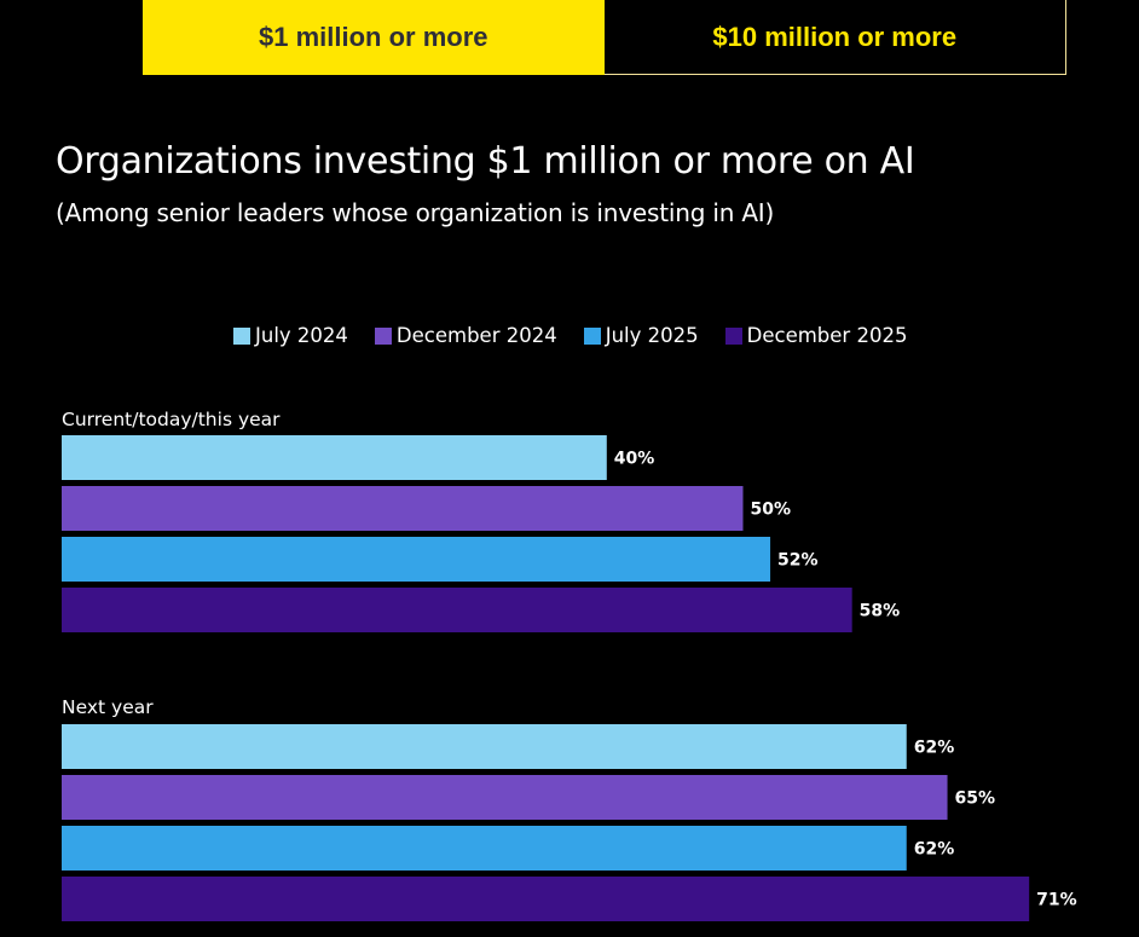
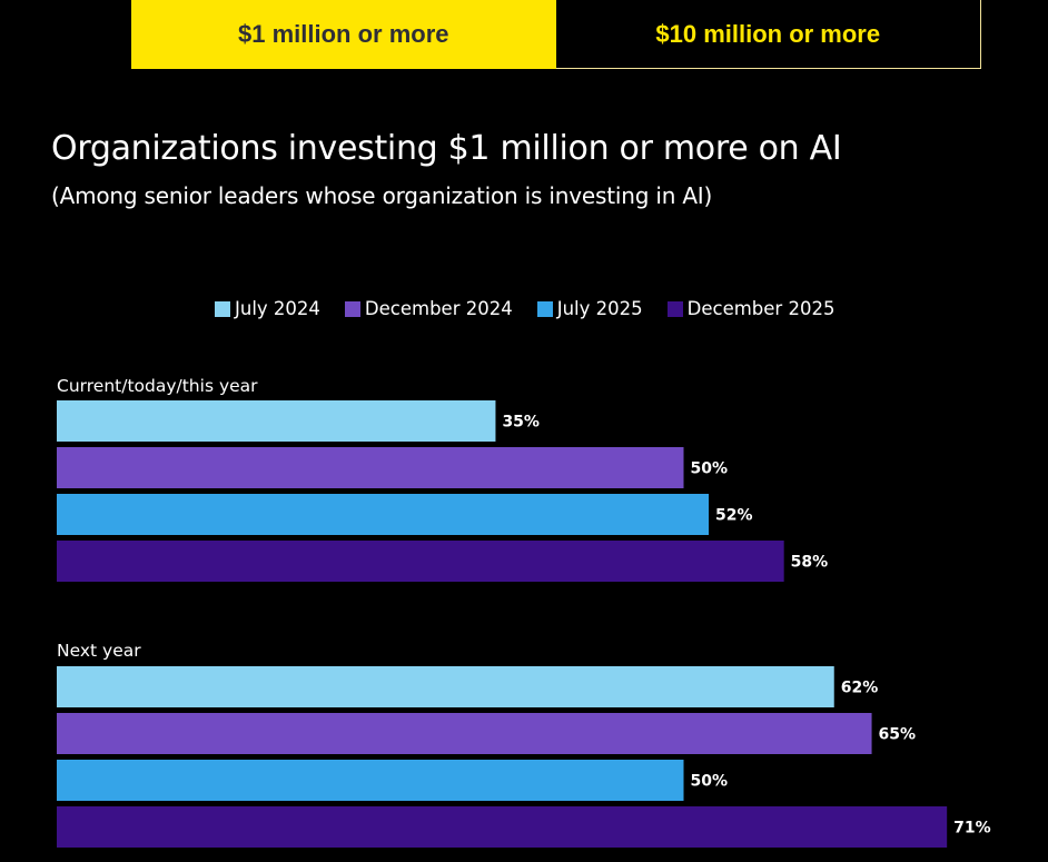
July 2024/Current/today/this year: 40% -> 35%
July 2025/Next year: 62% -> 50%
